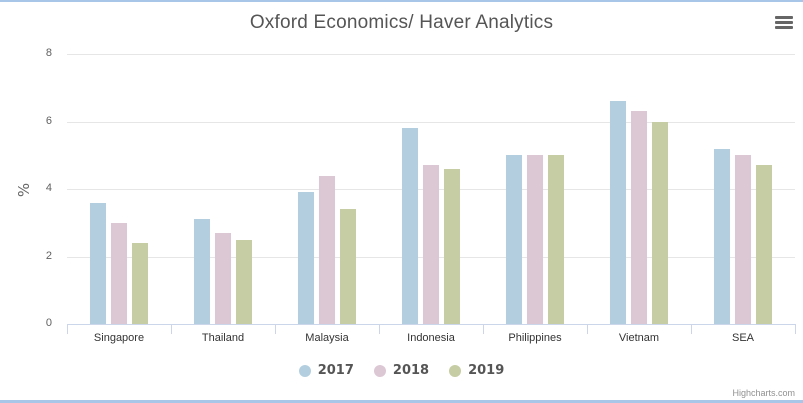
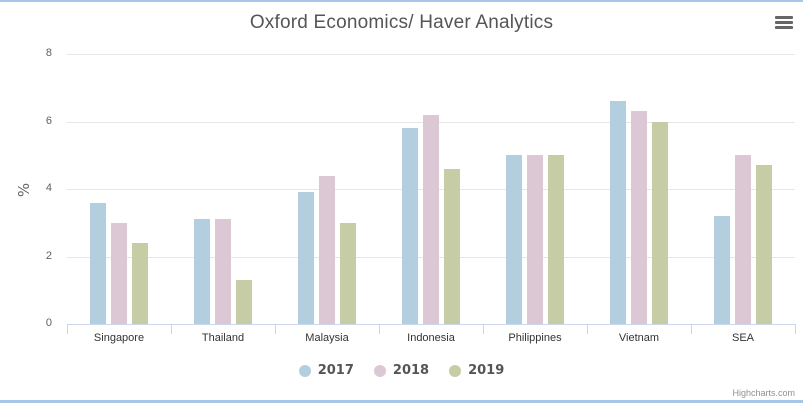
2018/Thailand: 2.7 -> 3.1
2019/Thailand: 2.5 -> 1.3
2019/Malaysia: 3.4 -> 3.0
2018/Indonesia: 4.7 -> 6.2
2017/SEA: 5.2 -> 3.2
